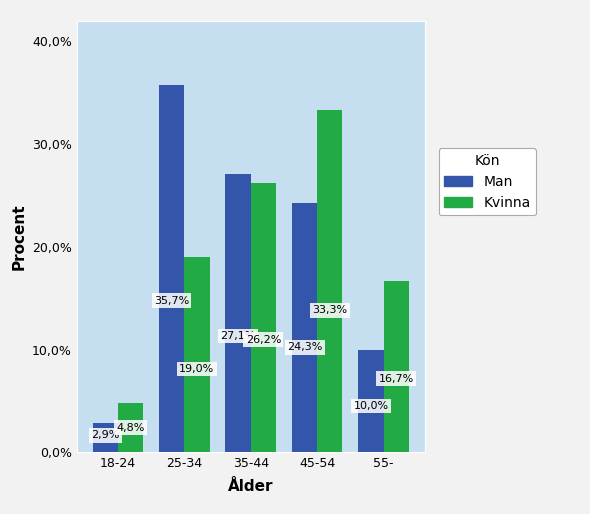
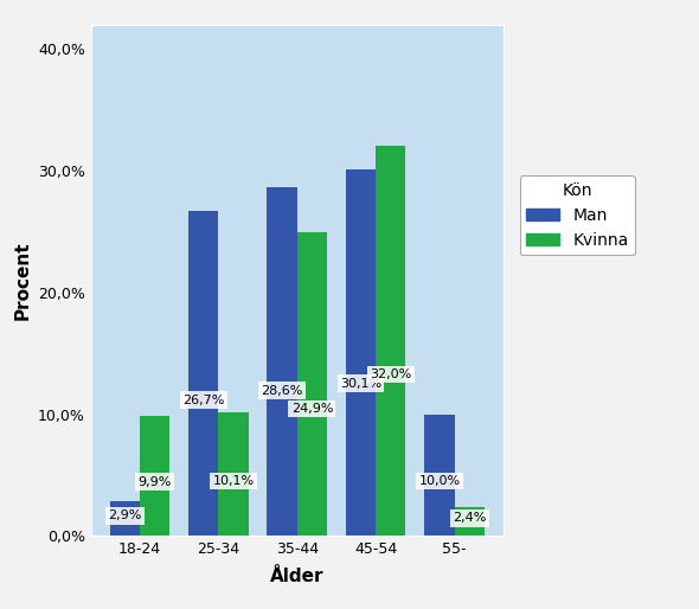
Kvinna/18-24: 4,8% -> 9,9%
Man/25-34: 35,7% -> 26,7%
Kvinna/25-34: 19,0% -> 10,1%
Man/35-44: 27,1% -> 28,6%
Kvinna/35-44: 26,2% -> 24,9%
Man/45-54: 24,3% -> 30,1%
Kvinna/45-54: 33,3% -> 32,0%
Kvinna/55-: 16,7% -> 2,4%
